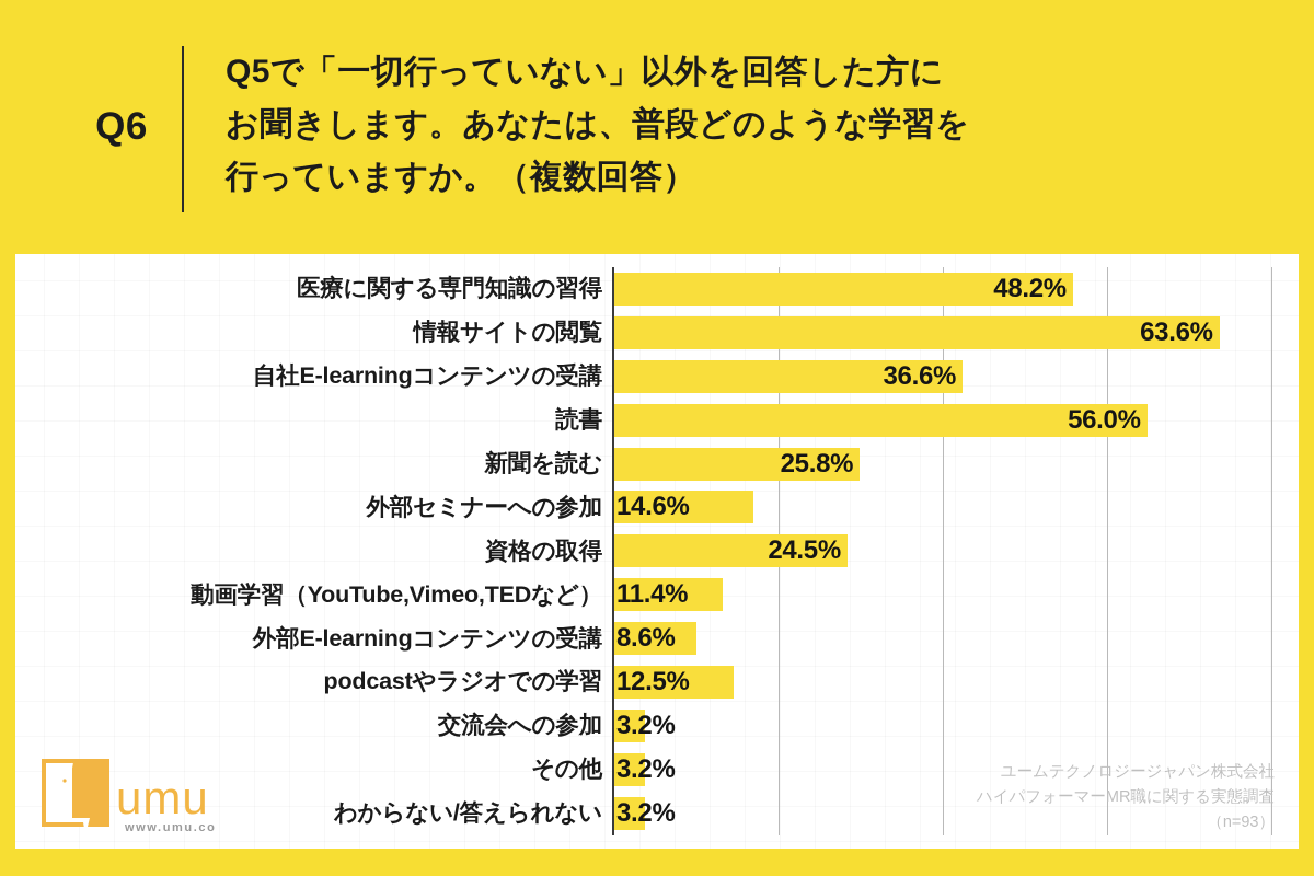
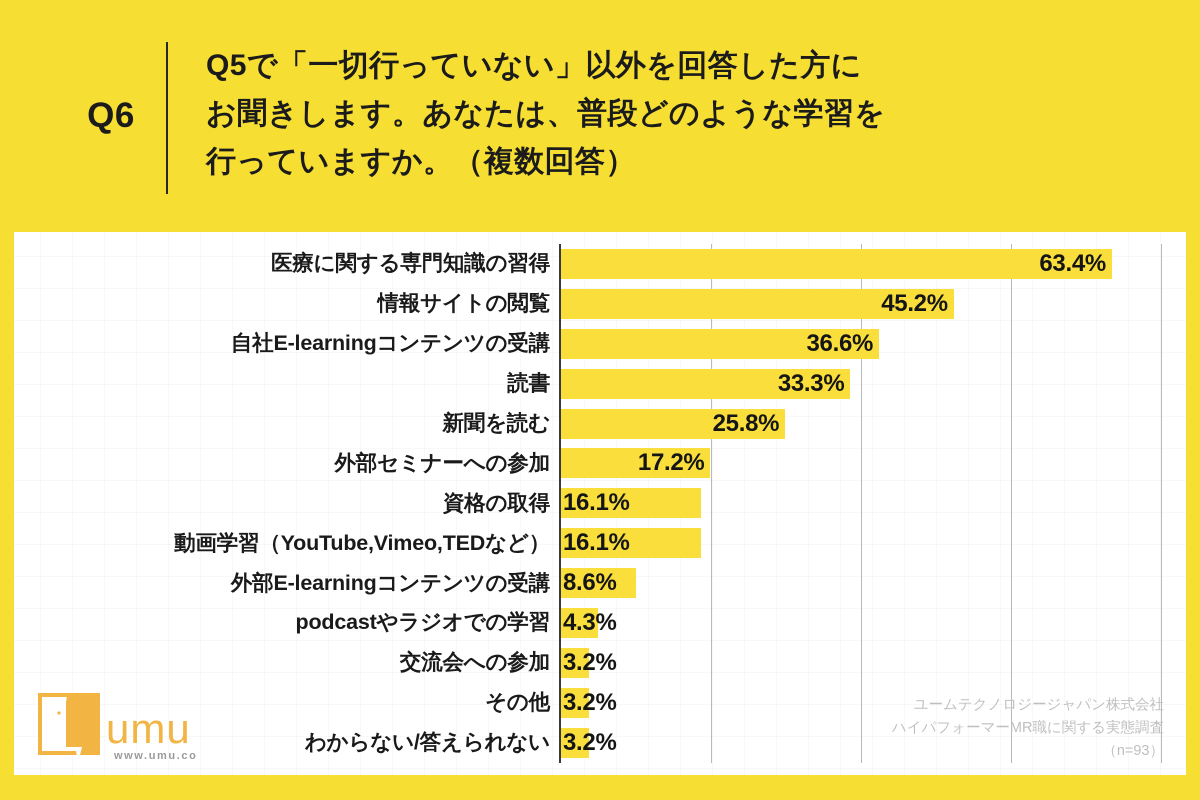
医療に関する専門知識の習得: 48.2% -> 63.4%
情報サイトの閲覧: 63.6% -> 45.2%
読書: 56.0% -> 33.3%
外部セミナーへの参加: 14.6% -> 17.2%
資格の取得: 24.5% -> 16.1%
動画学習（YouTube,Vimeo,TEDなど）: 11.4% -> 16.1%
podcastやラジオでの学習: 12.5% -> 4.3%
